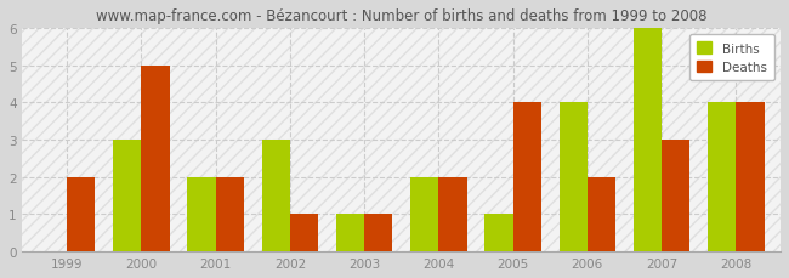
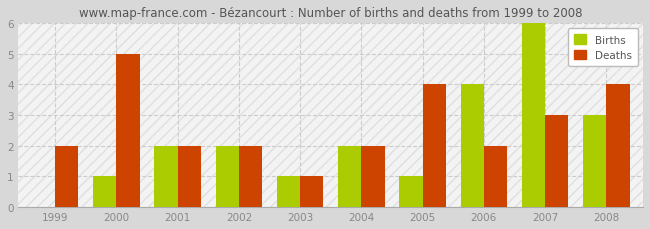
Births/2000: 3 -> 1
Births/2002: 3 -> 2
Deaths/2002: 1 -> 2
Births/2008: 4 -> 3
